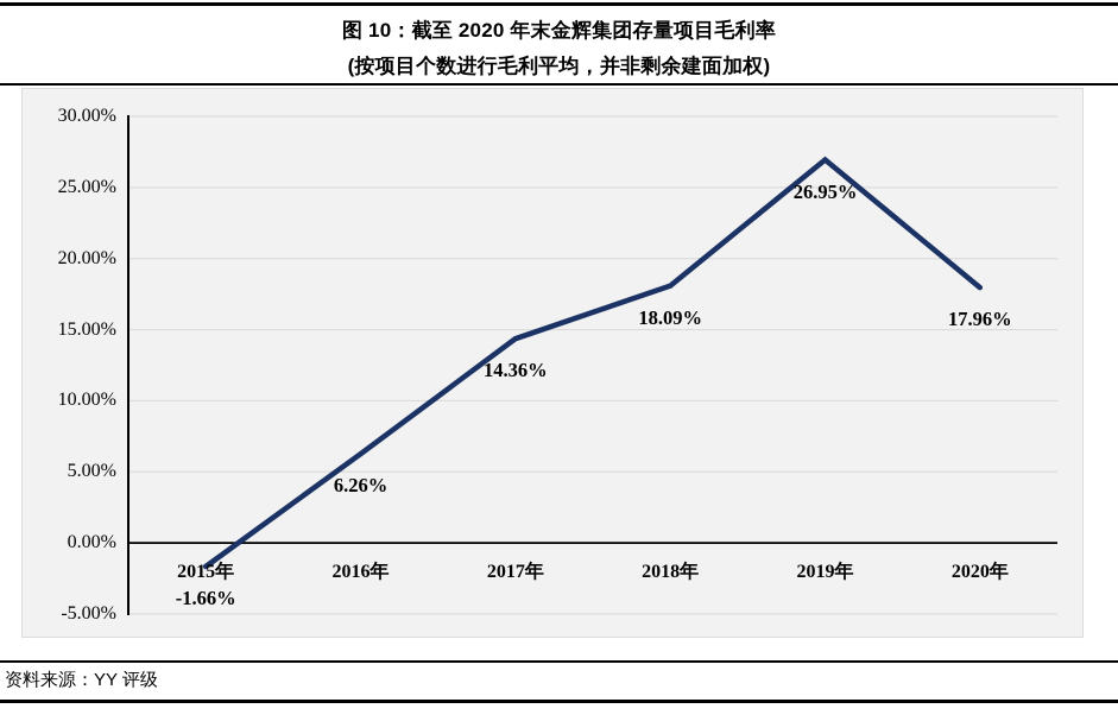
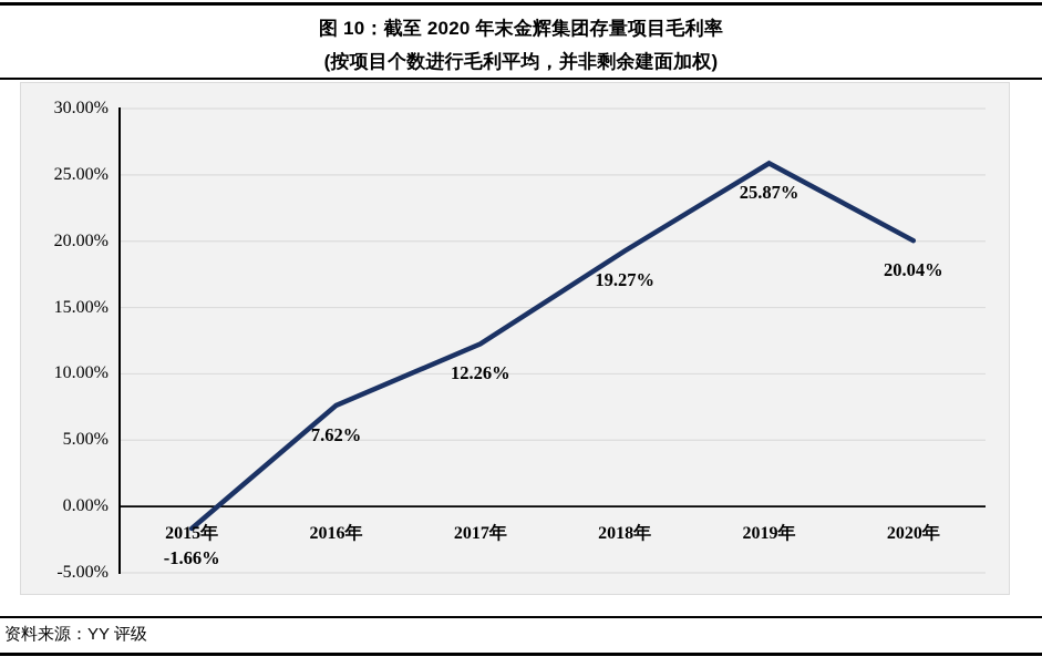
2016年: 6.26% -> 7.62%
2017年: 14.36% -> 12.26%
2018年: 18.09% -> 19.27%
2019年: 26.95% -> 25.87%
2020年: 17.96% -> 20.04%
